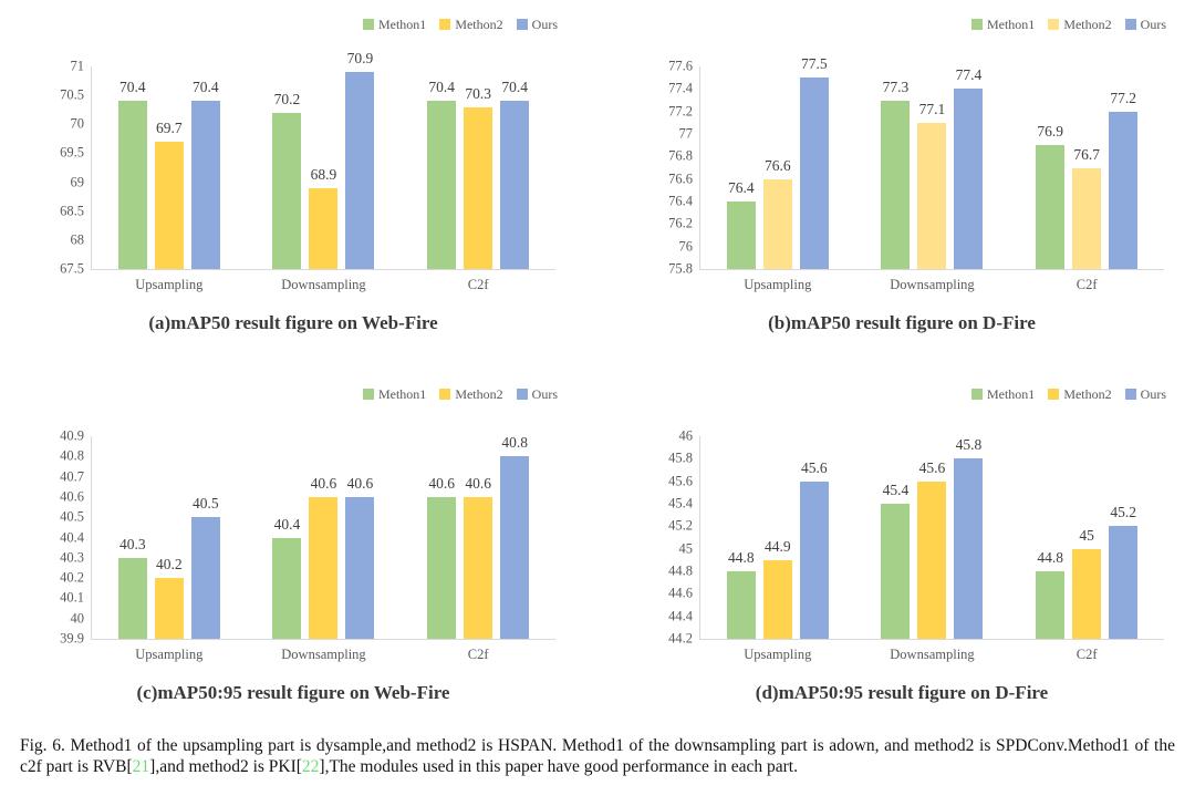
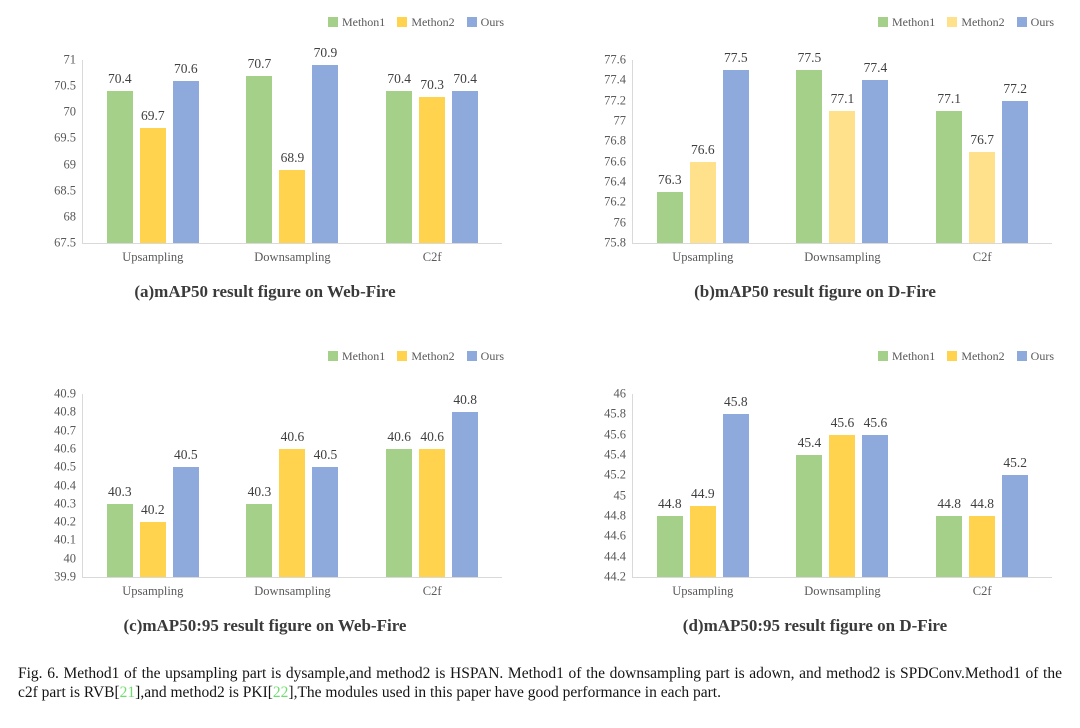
(a)mAP50 result figure on Web-Fire/Ours/Upsampling: 70.4 -> 70.6
(a)mAP50 result figure on Web-Fire/Methon1/Downsampling: 70.2 -> 70.7
(b)mAP50 result figure on D-Fire/Methon1/Upsampling: 76.4 -> 76.3
(b)mAP50 result figure on D-Fire/Methon1/Downsampling: 77.3 -> 77.5
(b)mAP50 result figure on D-Fire/Methon1/C2f: 76.9 -> 77.1
(c)mAP50:95 result figure on Web-Fire/Methon1/Downsampling: 40.4 -> 40.3
(c)mAP50:95 result figure on Web-Fire/Ours/Downsampling: 40.6 -> 40.5
(d)mAP50:95 result figure on D-Fire/Ours/Upsampling: 45.6 -> 45.8
(d)mAP50:95 result figure on D-Fire/Ours/Downsampling: 45.8 -> 45.6
(d)mAP50:95 result figure on D-Fire/Methon2/C2f: 45 -> 44.8
